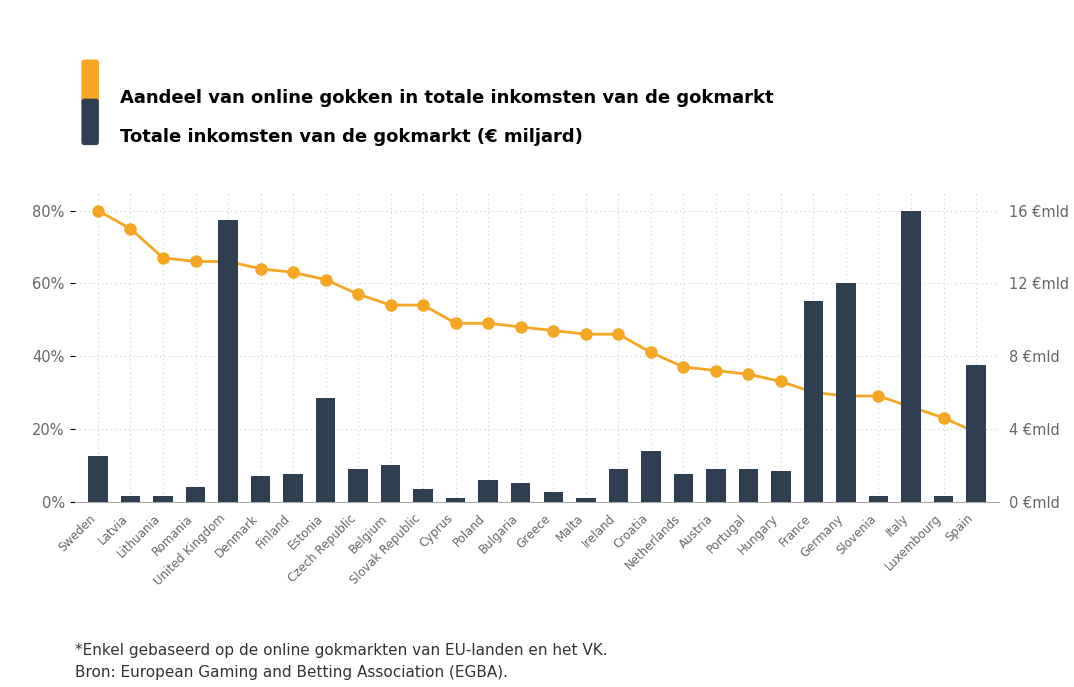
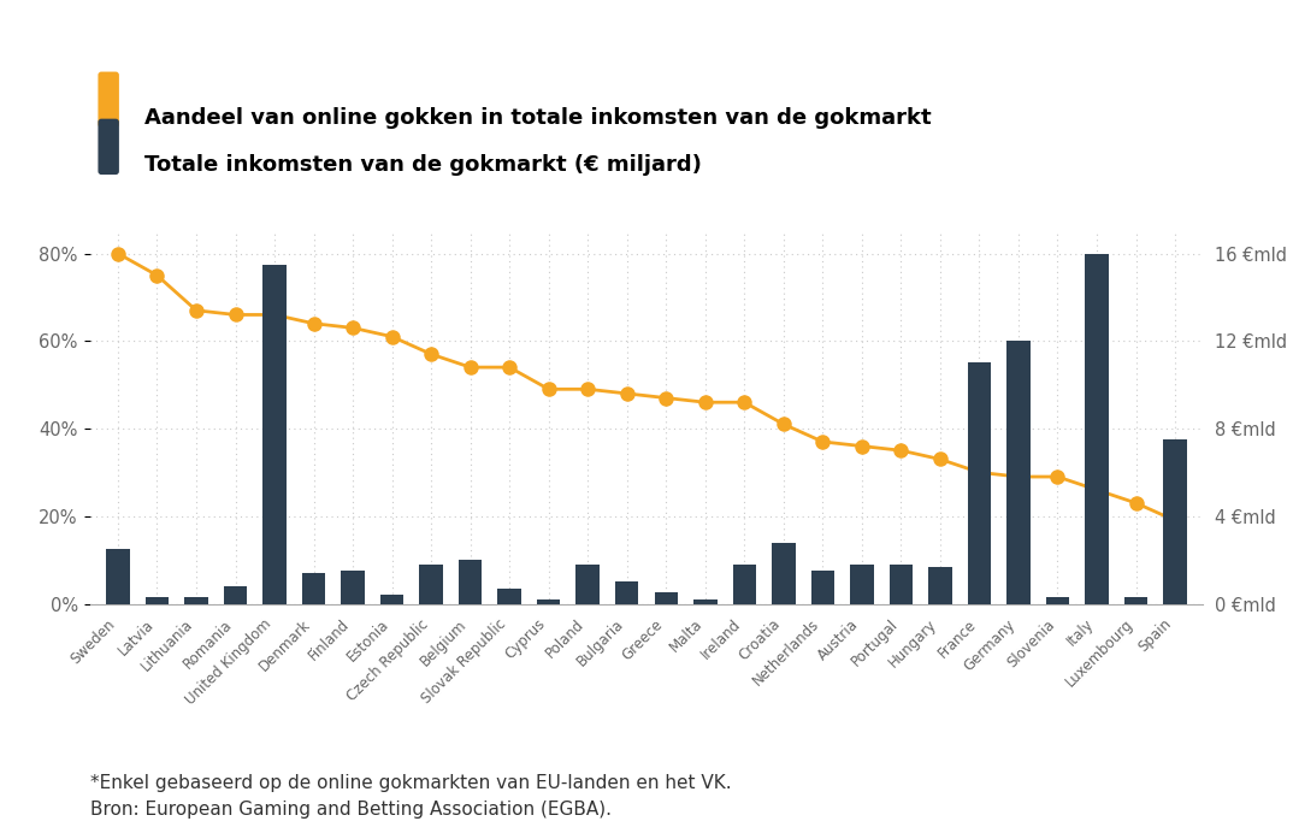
Totale inkomsten van de gokmarkt (€ miljard)/Estonia: 5.7 €mld -> 0.4 €mld
Totale inkomsten van de gokmarkt (€ miljard)/Poland: 1.2 €mld -> 1.8 €mld
